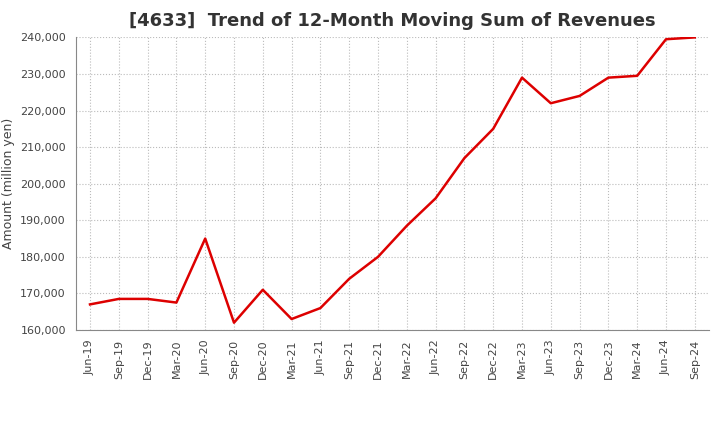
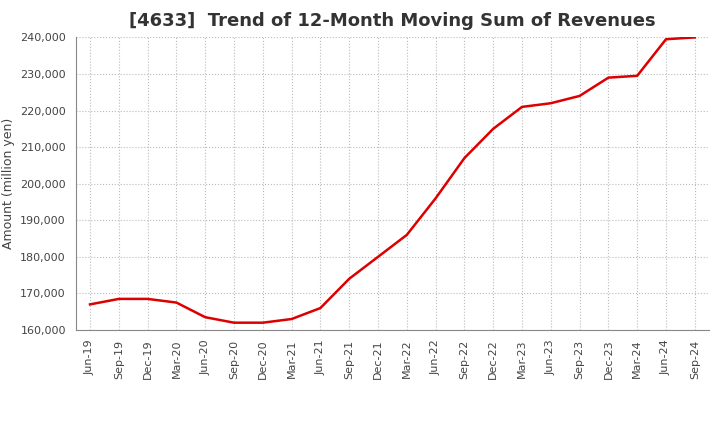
Jun-20: 185,000 -> 163,500
Dec-20: 171,000 -> 162,000
Mar-22: 188,500 -> 186,000
Mar-23: 229,000 -> 221,000
